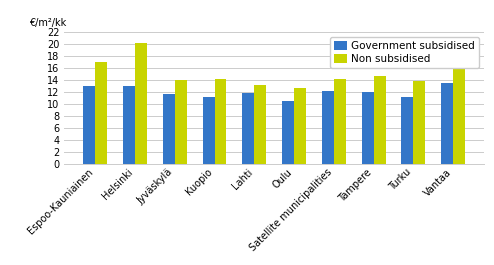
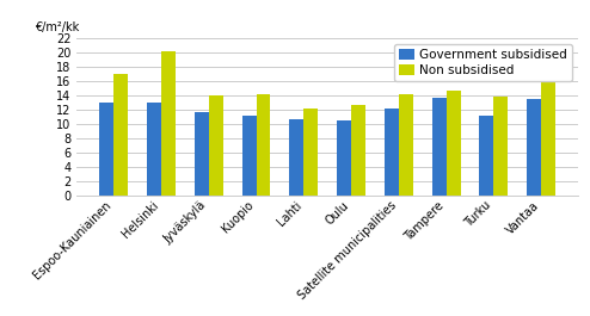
Government subsidised/Lahti: 11.8 -> 10.6
Non subsidised/Lahti: 13.2 -> 12.2
Government subsidised/Tampere: 12.0 -> 13.6
